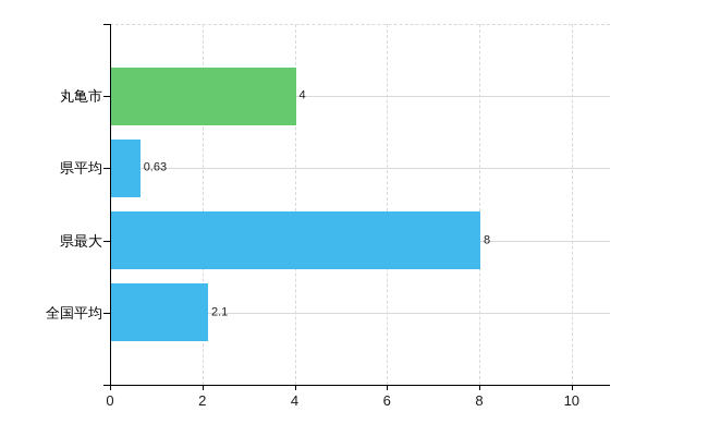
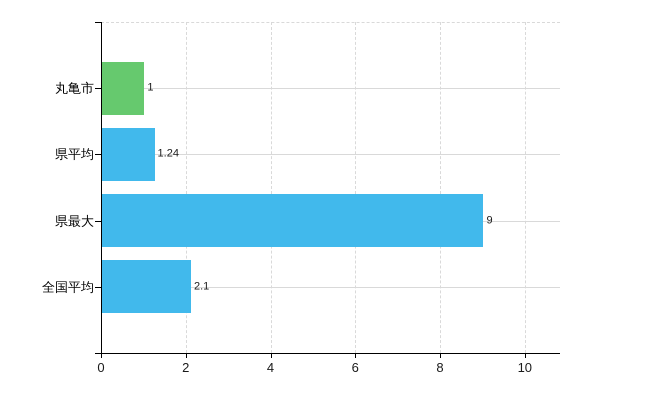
丸亀市: 4 -> 1
県平均: 0.63 -> 1.24
県最大: 8 -> 9
